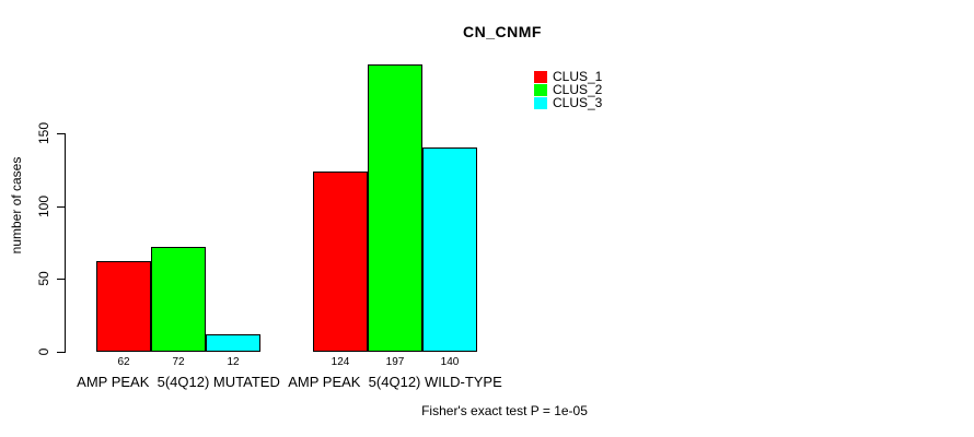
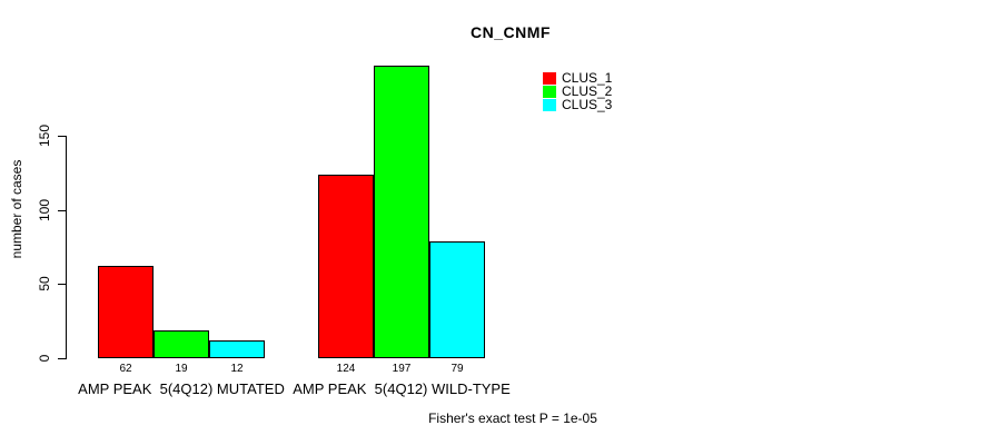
CLUS_2/AMP PEAK 5(4Q12) MUTATED: 72 -> 19
CLUS_3/AMP PEAK 5(4Q12) WILD-TYPE: 140 -> 79
